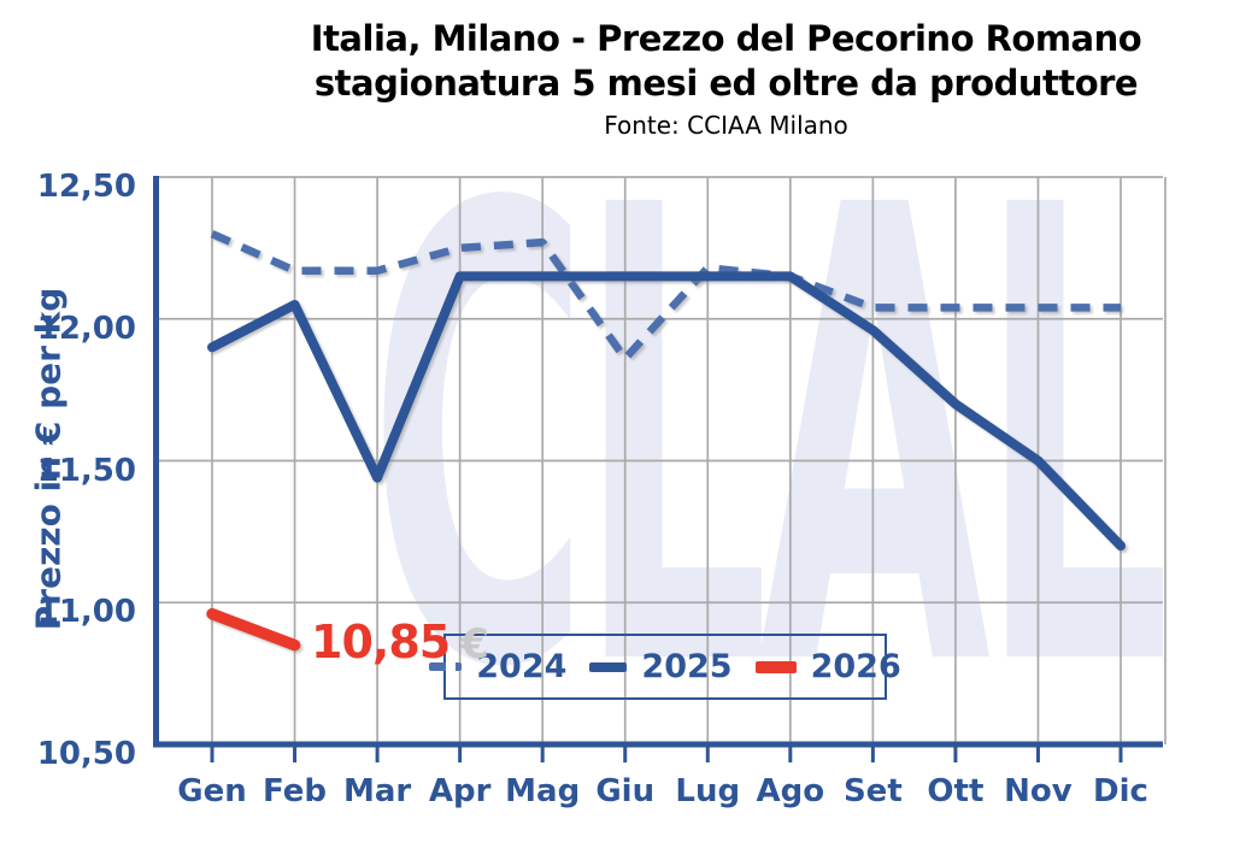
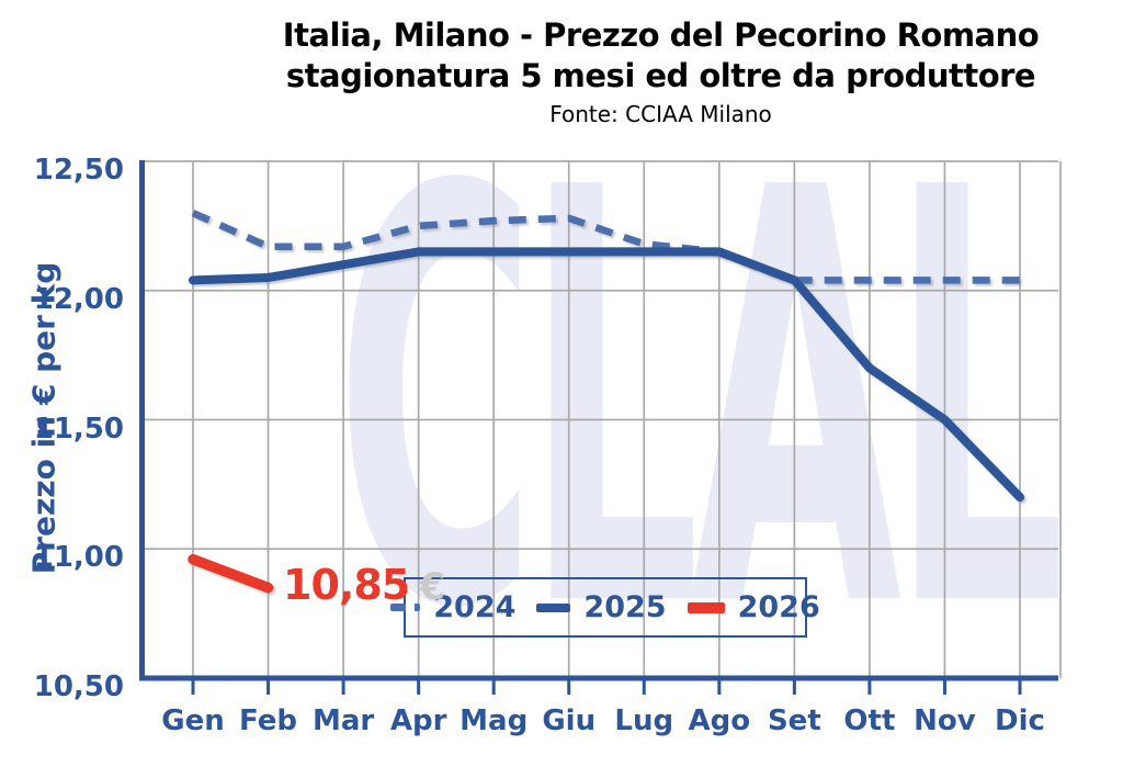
2025/Gen: 11,90 -> 12,04
2025/Mar: 11,44 -> 12,10
2024/Giu: 11,86 -> 12,28
2025/Set: 11,96 -> 12,04
